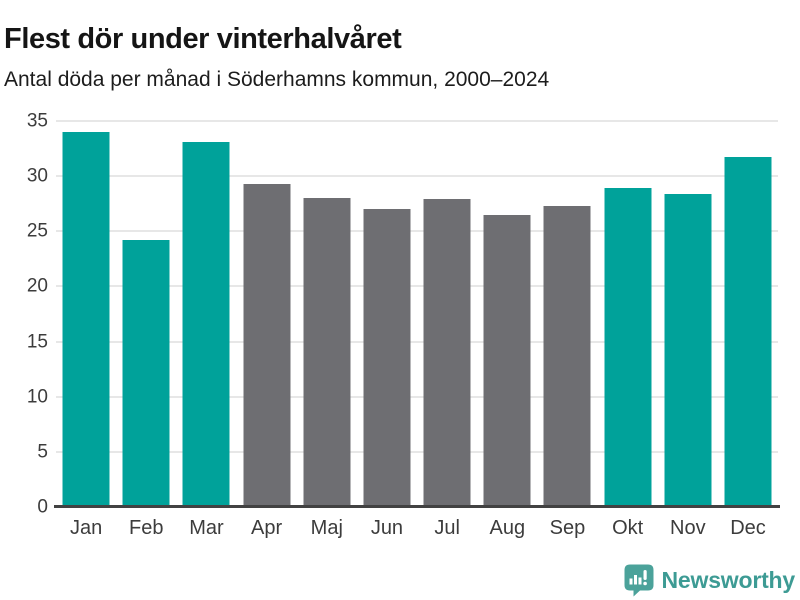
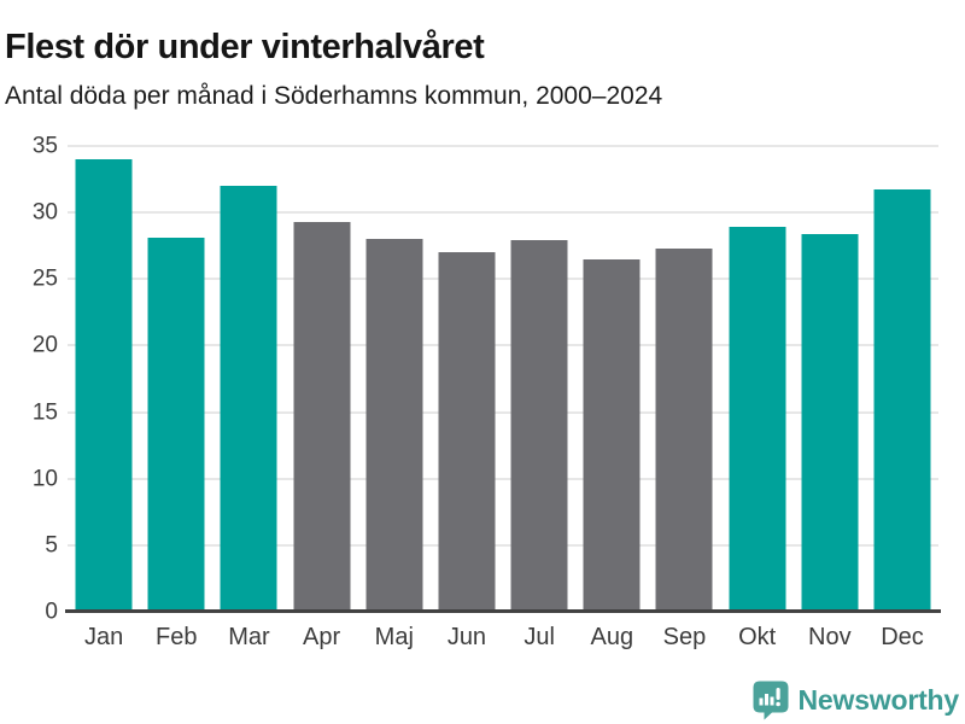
Feb: 24.2 -> 28.1
Mar: 33.1 -> 32.0
